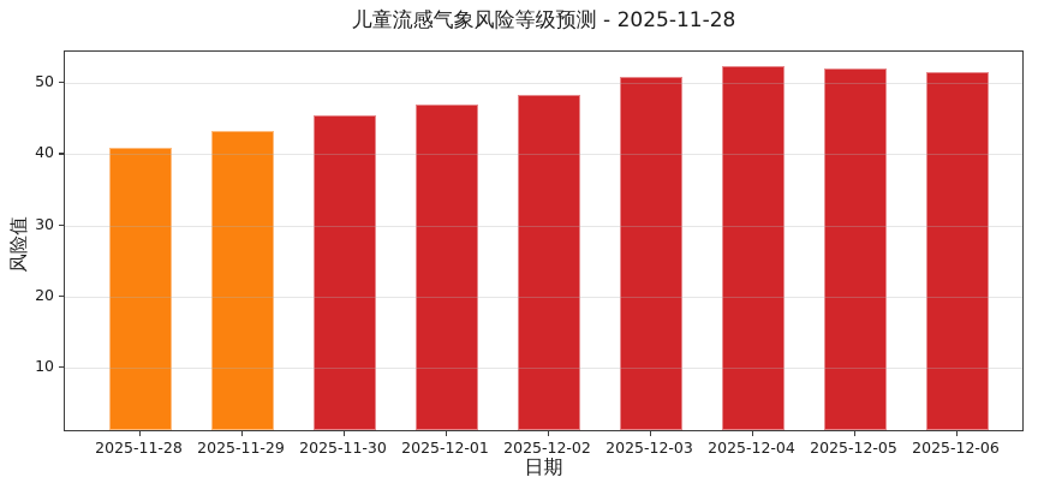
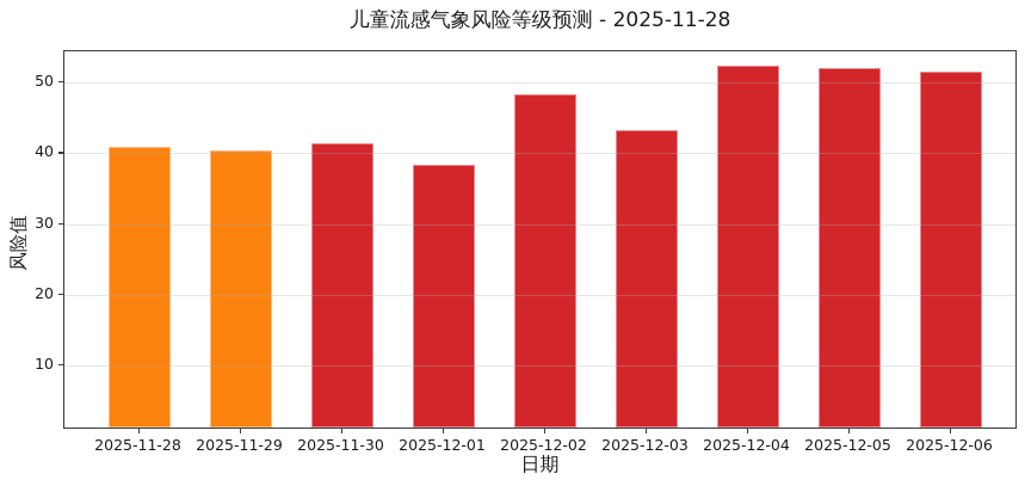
2025-11-29: 43 -> 40
2025-11-30: 45 -> 41
2025-12-01: 47 -> 38
2025-12-03: 50 -> 43
